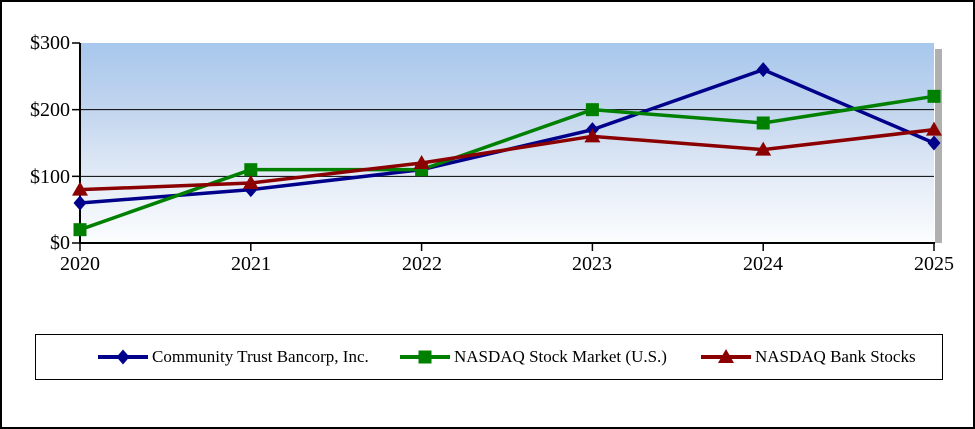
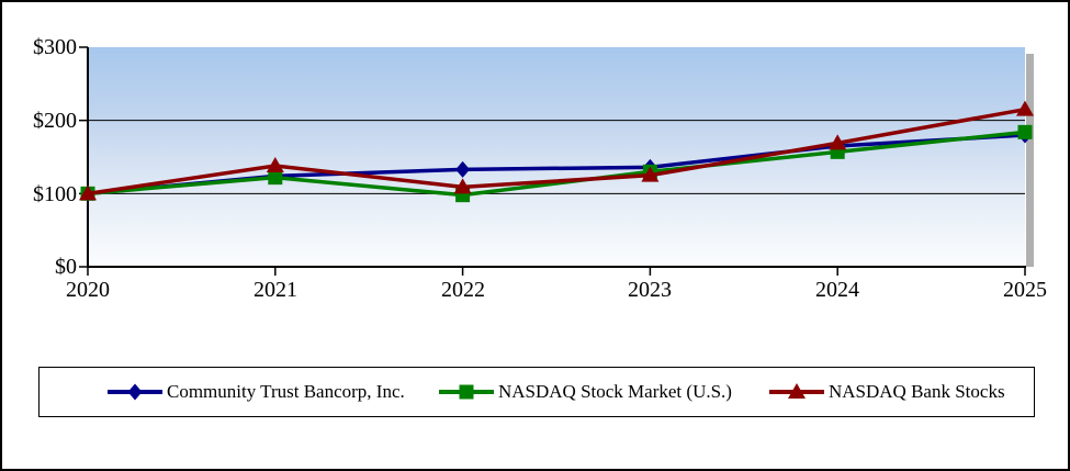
Community Trust Bancorp, Inc./2020: $60 -> $100
NASDAQ Stock Market (U.S.)/2020: $20 -> $100
NASDAQ Bank Stocks/2020: $80 -> $100
Community Trust Bancorp, Inc./2021: $80 -> $120
NASDAQ Stock Market (U.S.)/2021: $110 -> $120
NASDAQ Bank Stocks/2021: $90 -> $140
Community Trust Bancorp, Inc./2022: $110 -> $130
NASDAQ Stock Market (U.S.)/2022: $110 -> $100
NASDAQ Bank Stocks/2022: $120 -> $110
Community Trust Bancorp, Inc./2023: $170 -> $140
NASDAQ Stock Market (U.S.)/2023: $200 -> $130
NASDAQ Bank Stocks/2023: $160 -> $120
Community Trust Bancorp, Inc./2024: $260 -> $160
NASDAQ Stock Market (U.S.)/2024: $180 -> $160
NASDAQ Bank Stocks/2024: $140 -> $170
Community Trust Bancorp, Inc./2025: $150 -> $180
NASDAQ Stock Market (U.S.)/2025: $220 -> $180
NASDAQ Bank Stocks/2025: $170 -> $220
